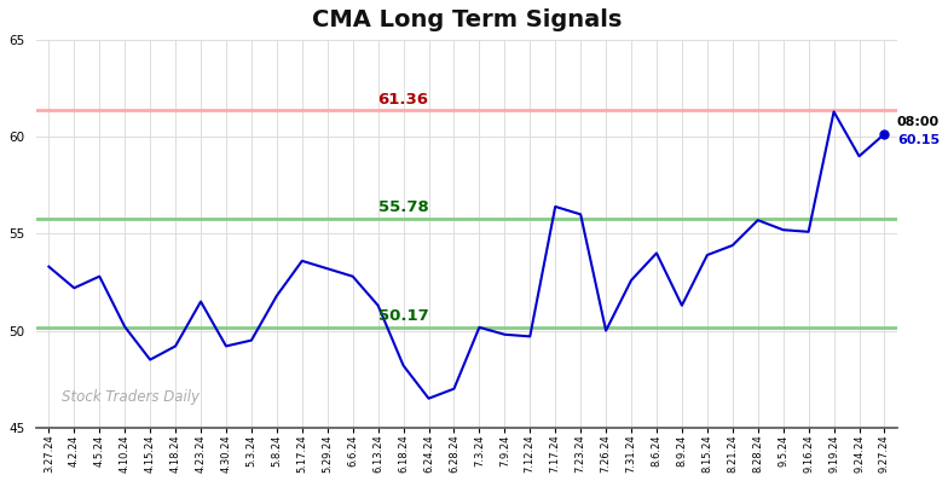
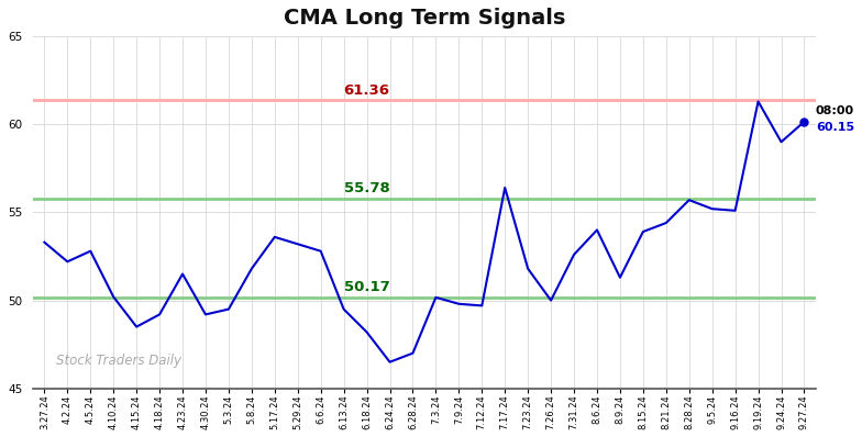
6.13.24: 51.3 -> 49.5
7.23.24: 56.0 -> 51.8
